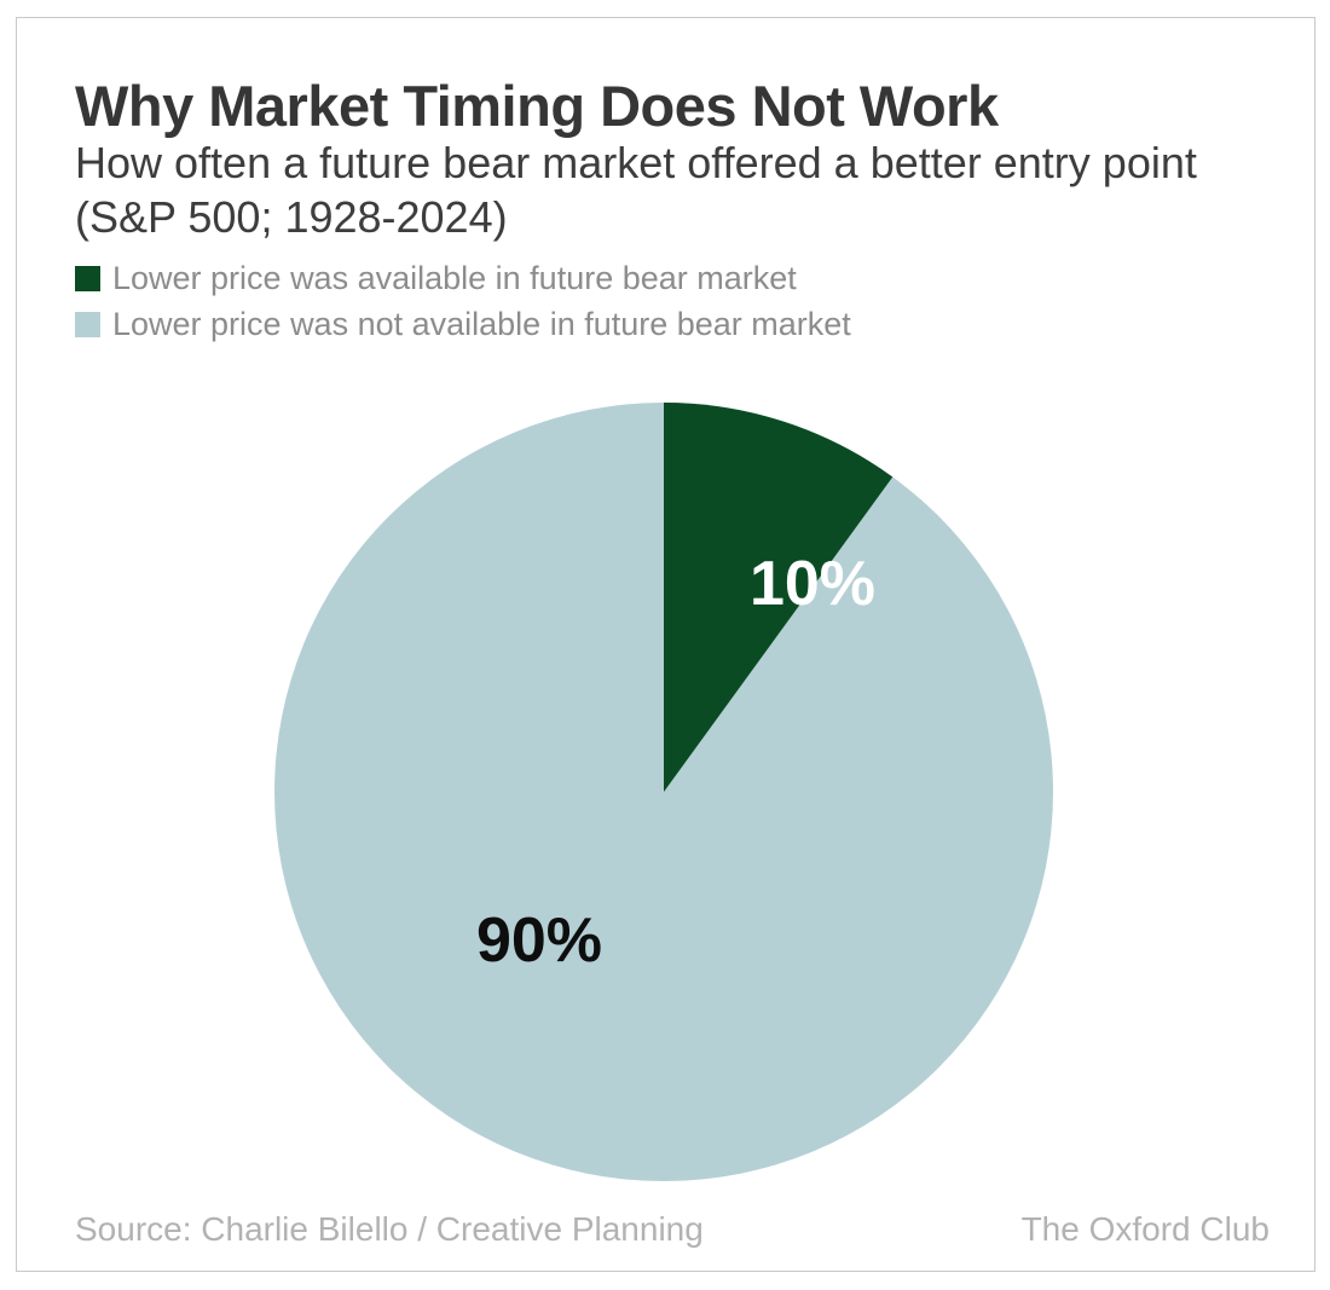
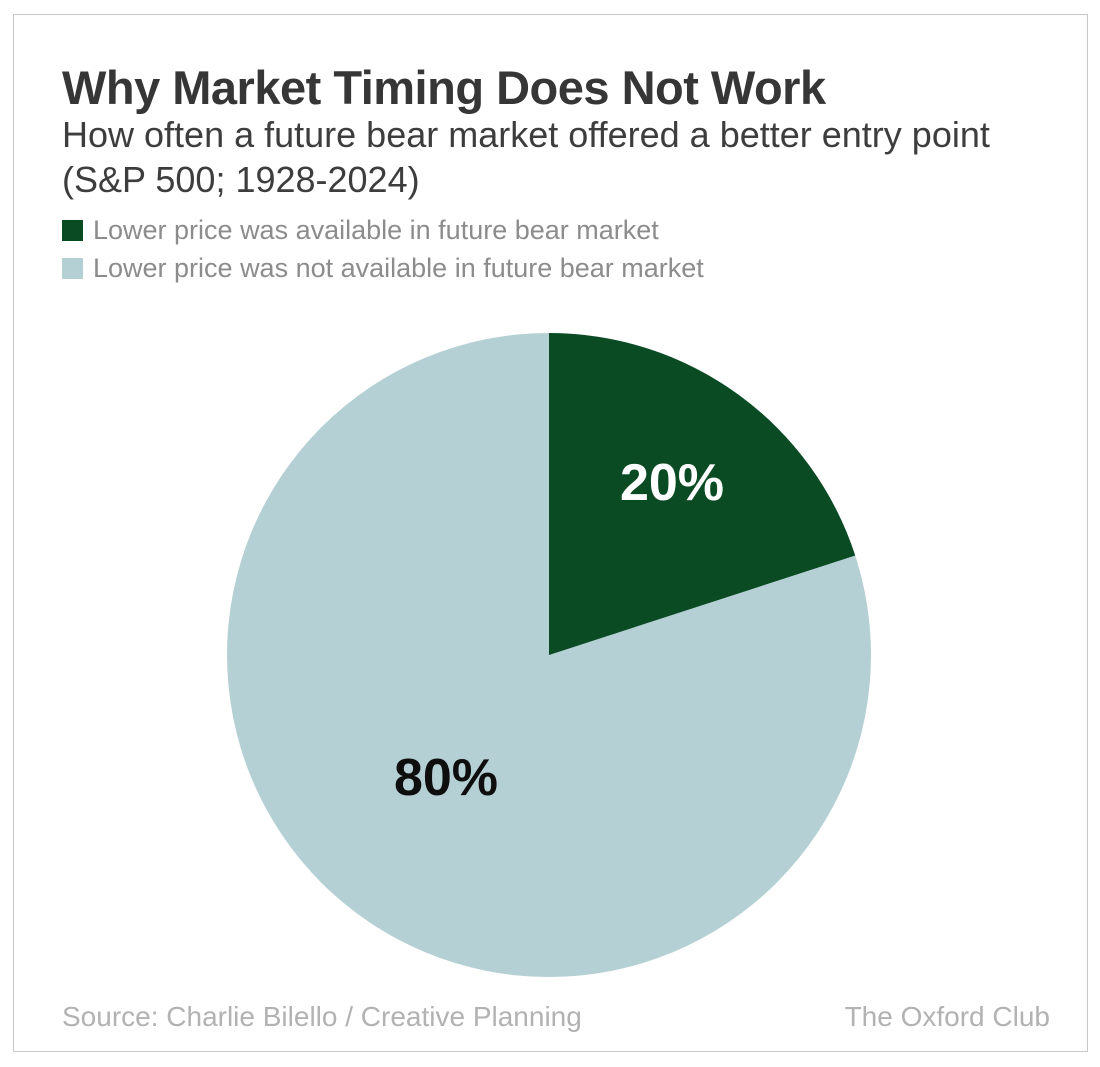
Lower price was available in future bear market: 10% -> 20%
Lower price was not available in future bear market: 90% -> 80%
